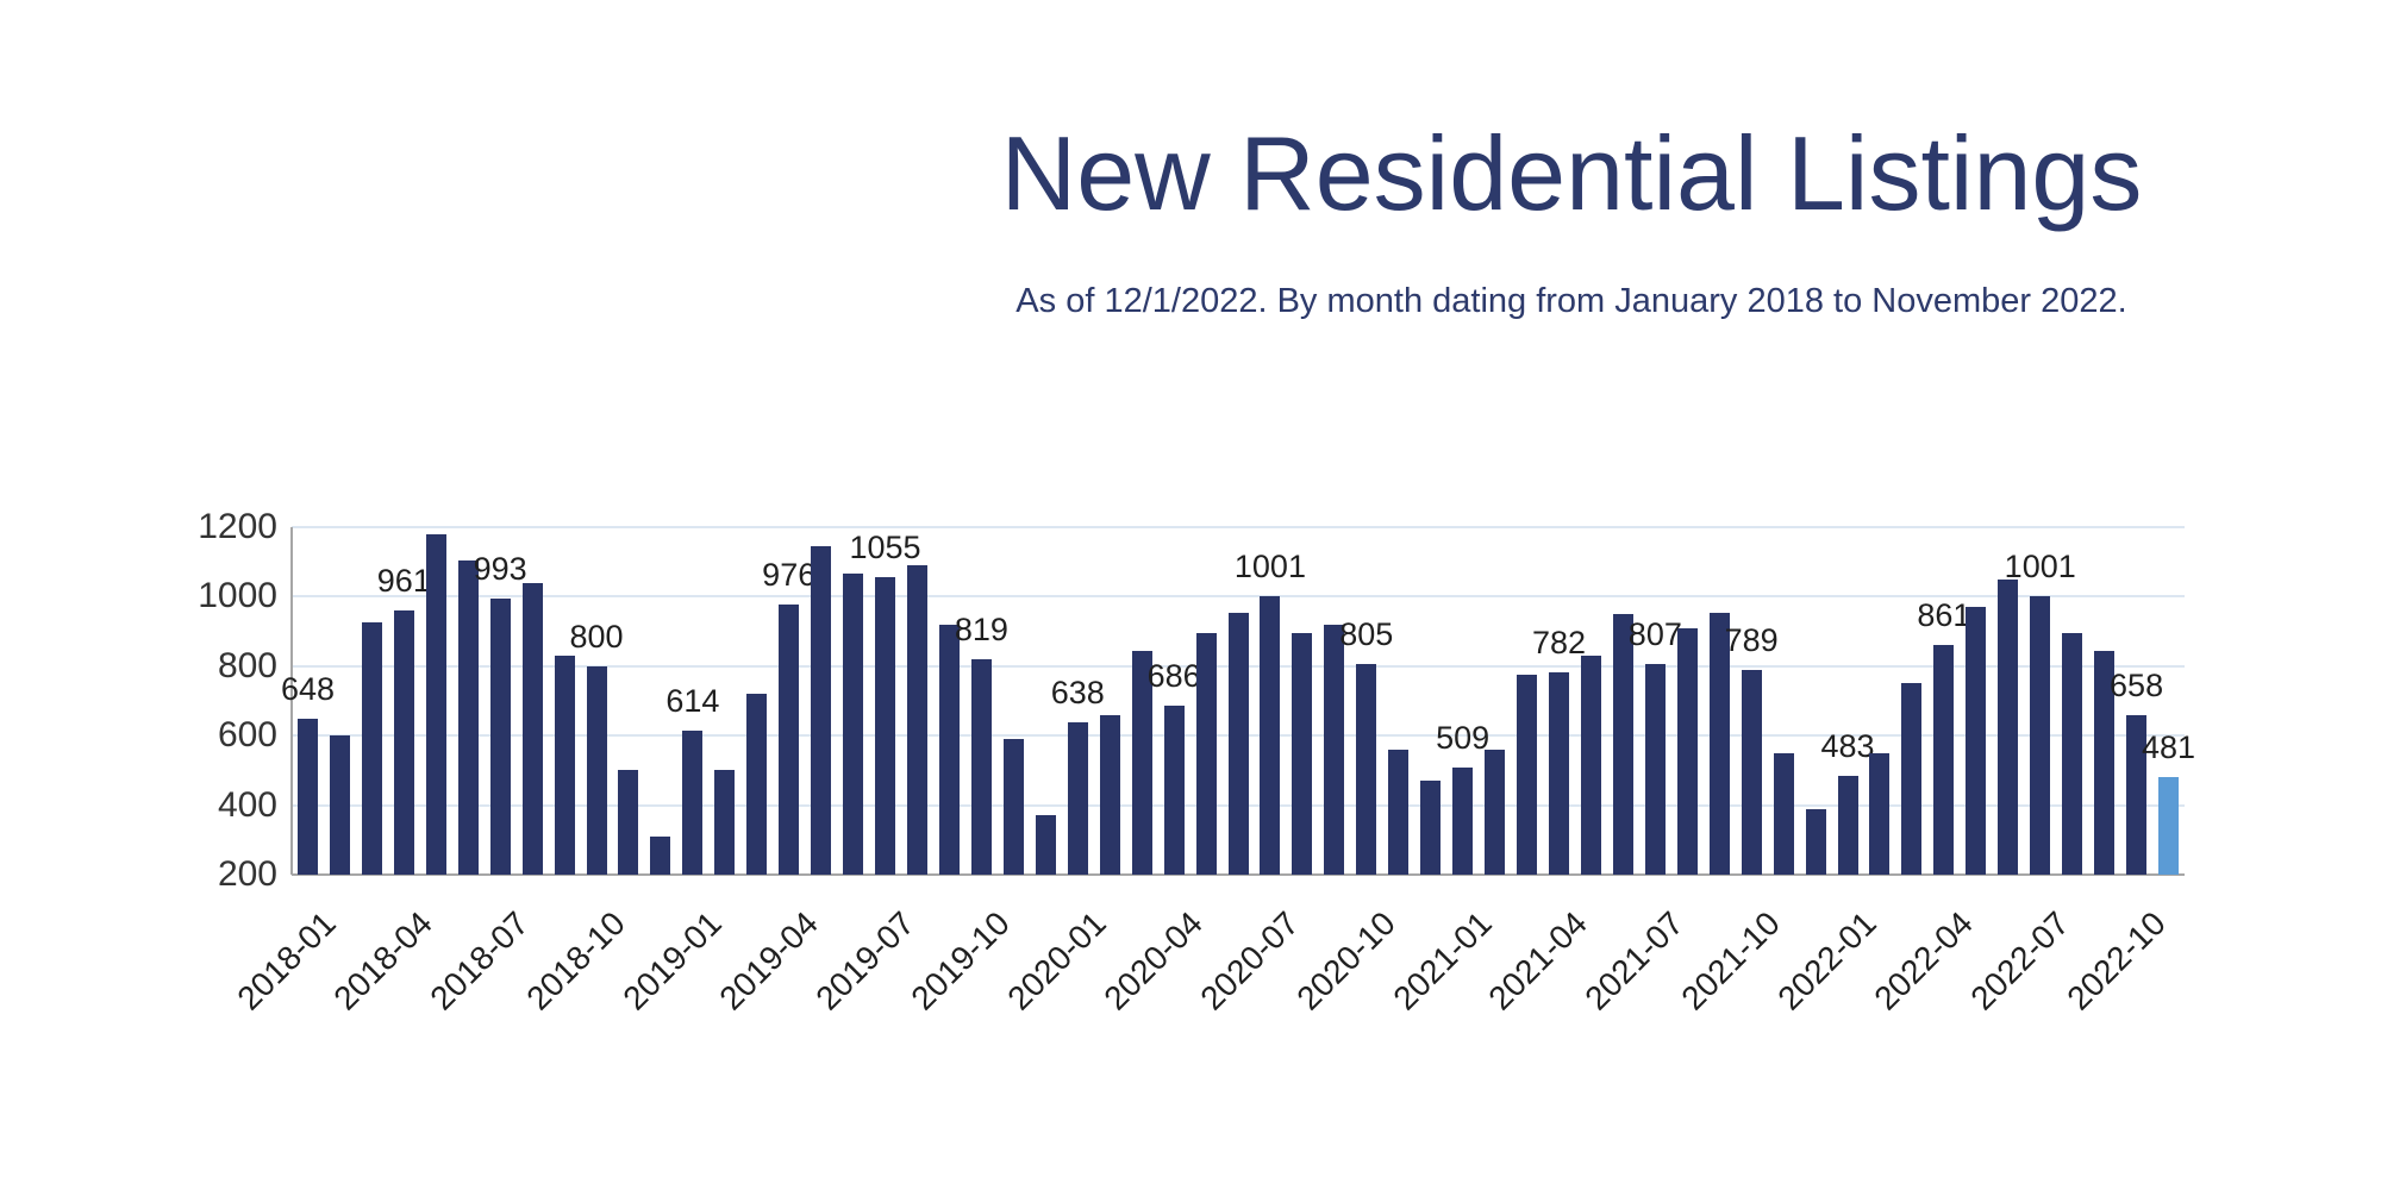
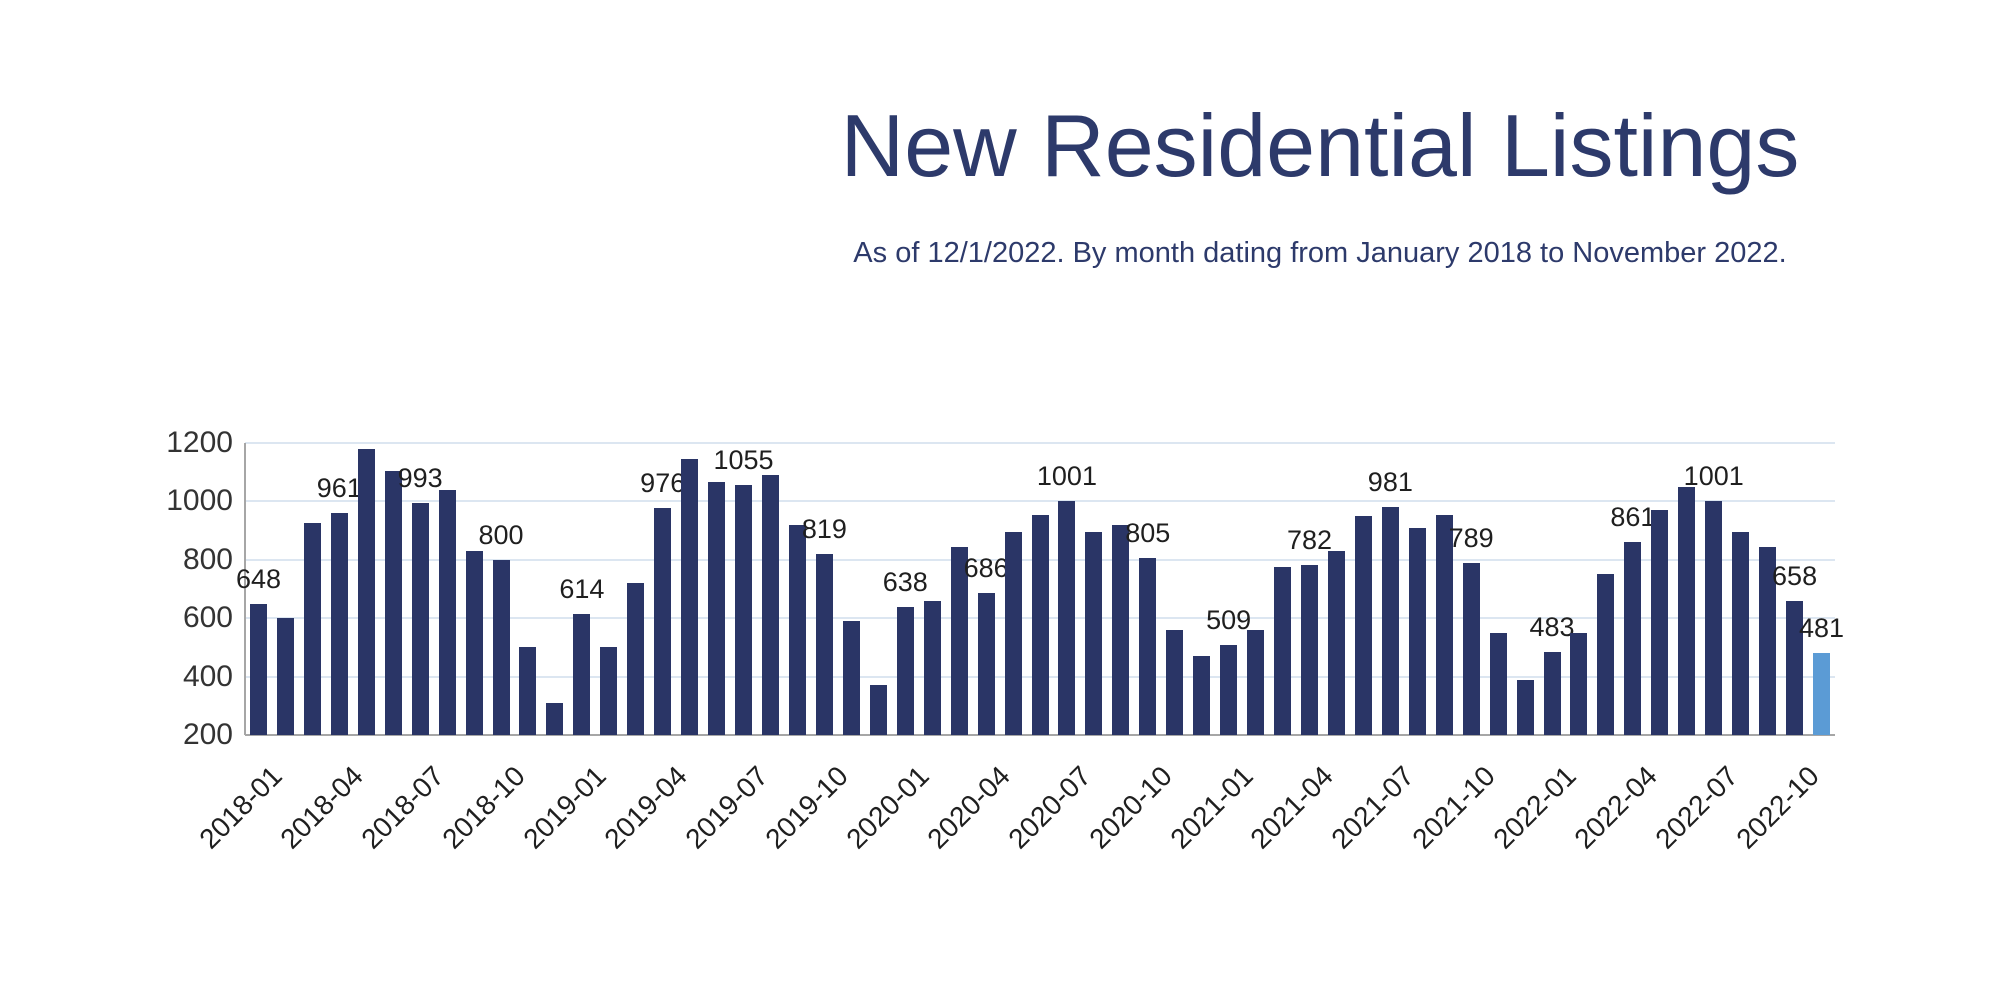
2021-07: 807 -> 981
